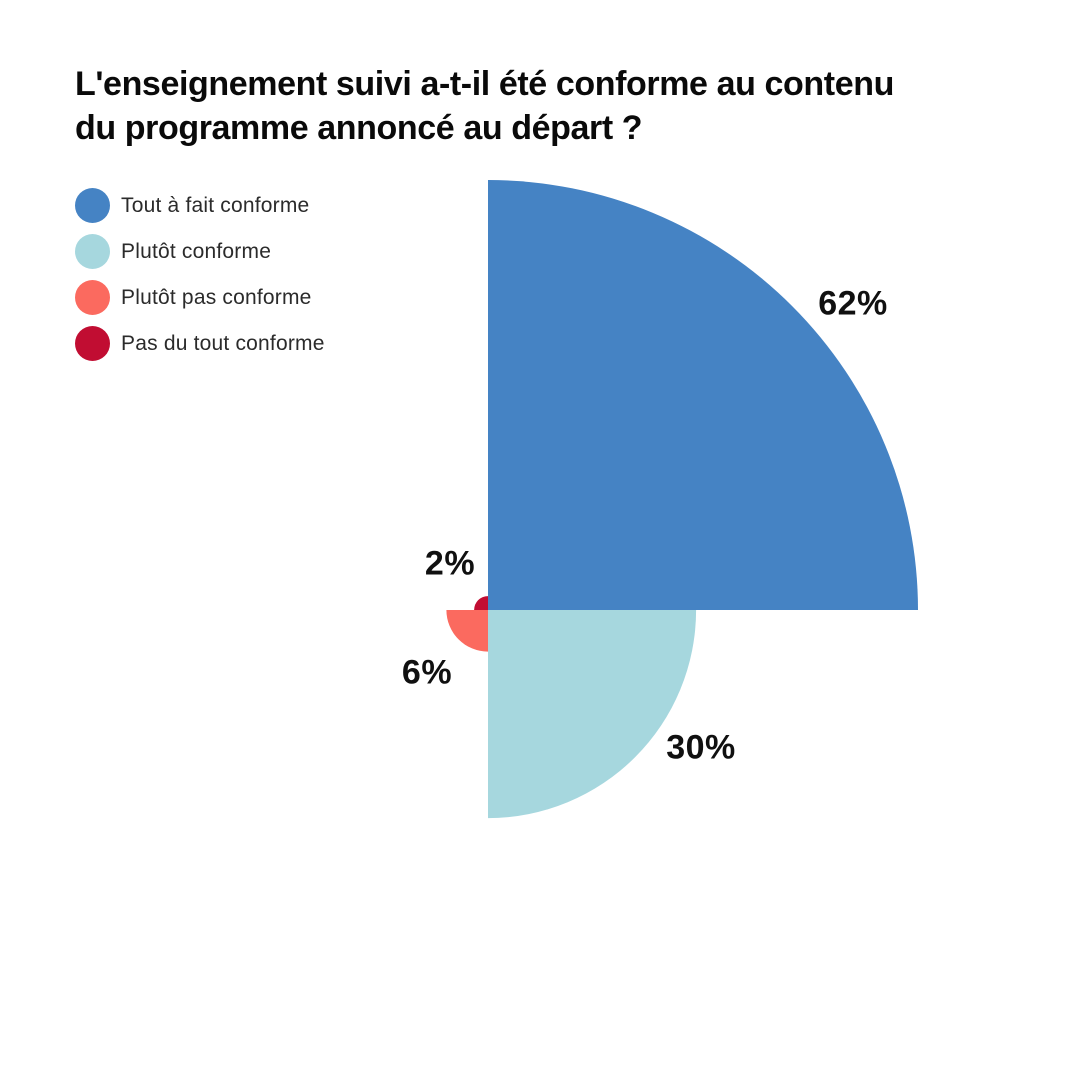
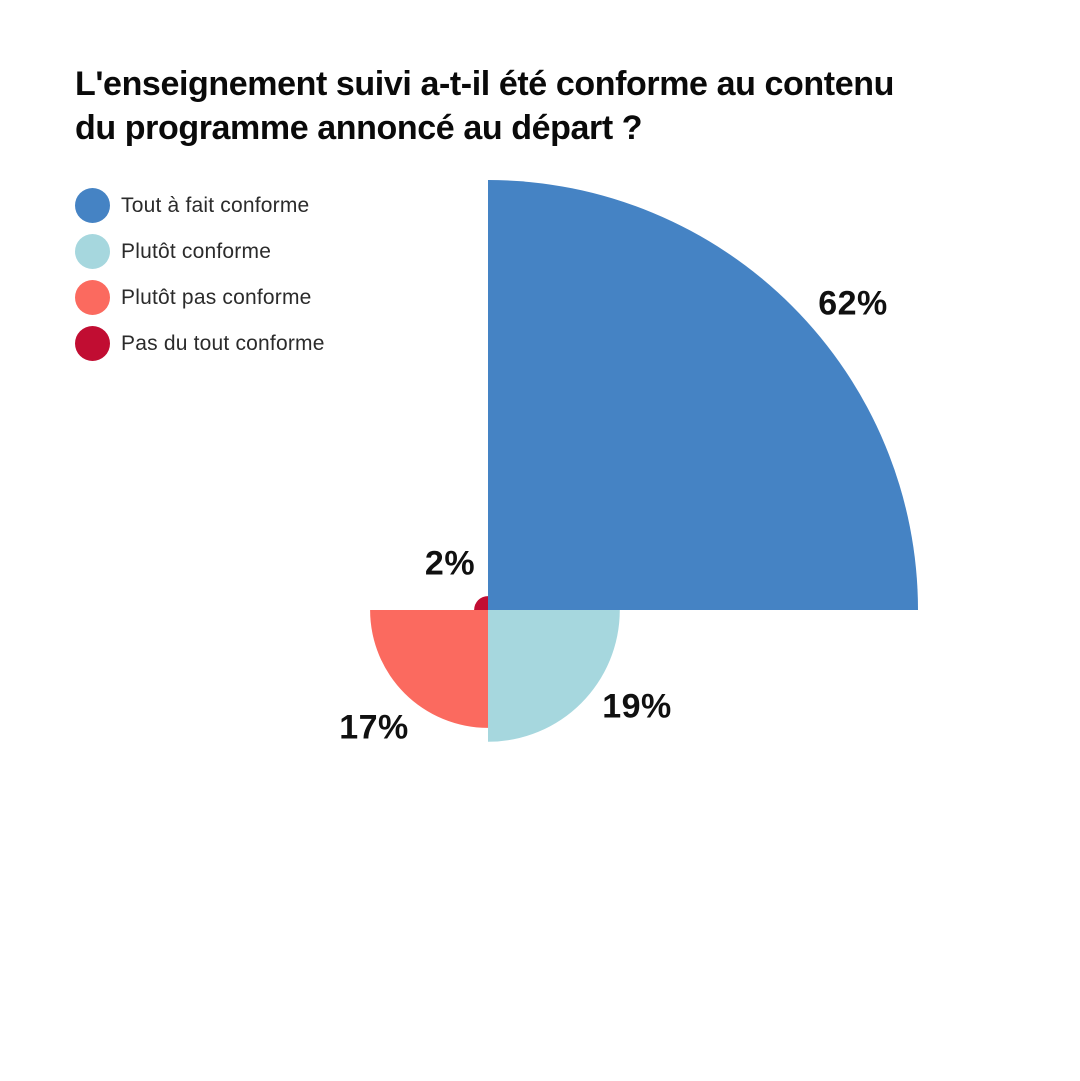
Plutôt conforme: 30% -> 19%
Plutôt pas conforme: 6% -> 17%
